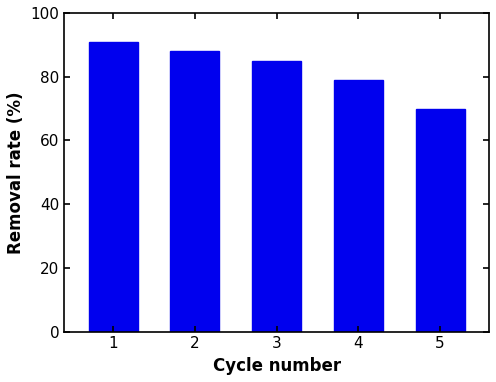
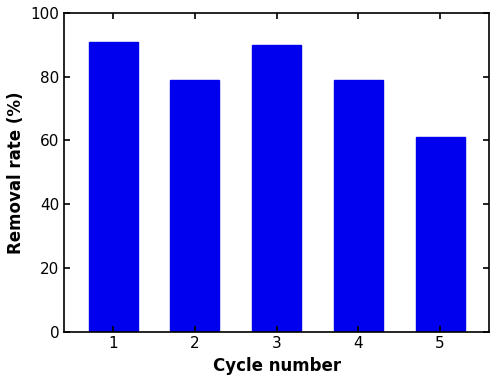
2: 88 -> 79
3: 85 -> 90
5: 70 -> 61
